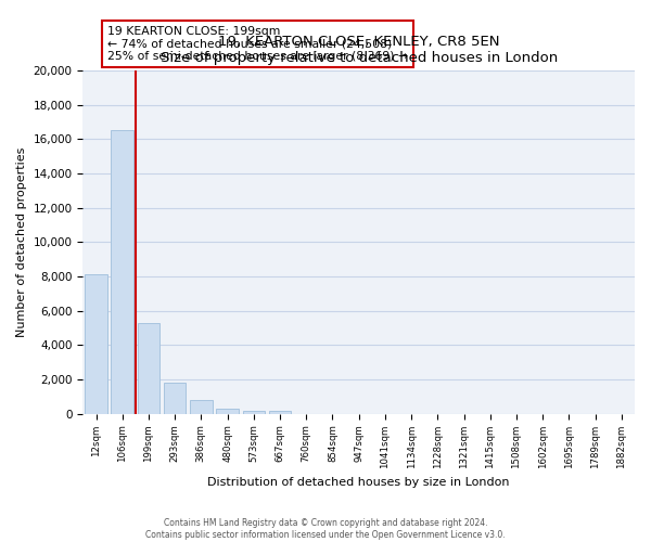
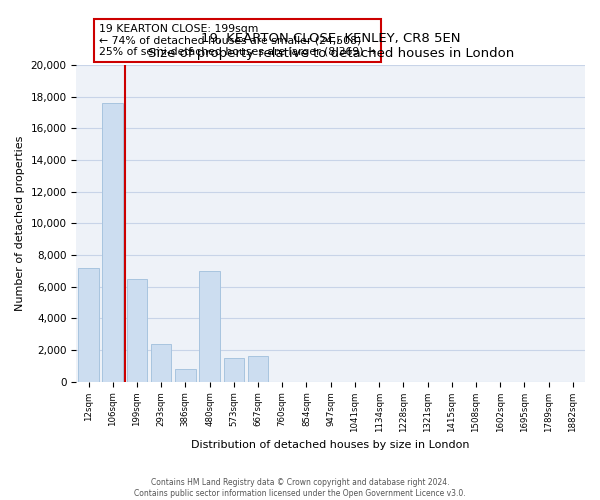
12sqm: 8,100 -> 7,200
106sqm: 16,500 -> 17,600
199sqm: 5,300 -> 6,500
293sqm: 1,800 -> 2,400
480sqm: 300 -> 7,000
573sqm: 200 -> 1,500
667sqm: 200 -> 1,600
